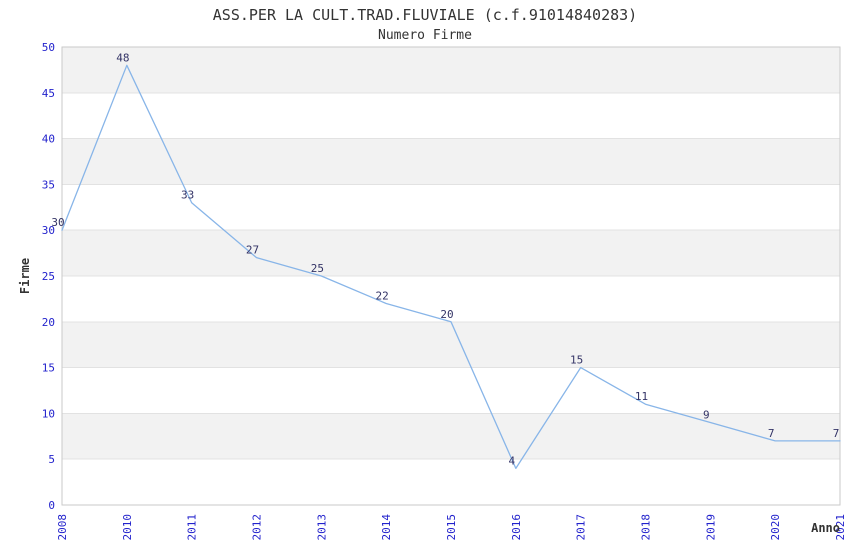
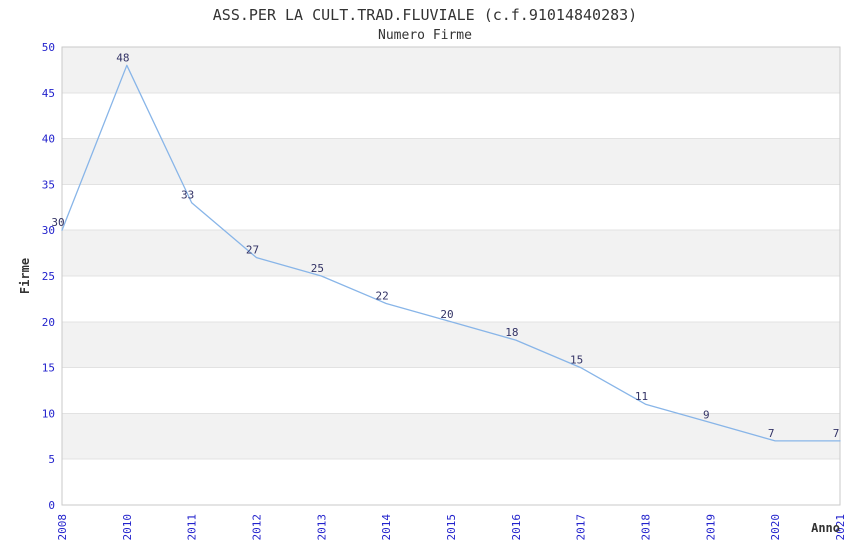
2016: 4 -> 18
